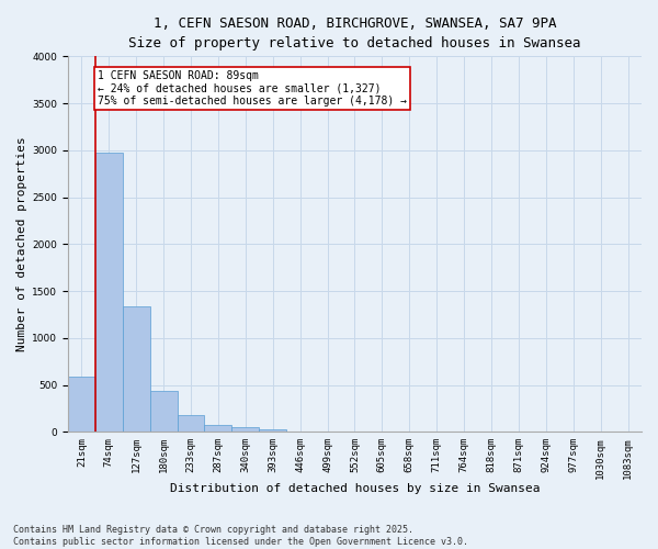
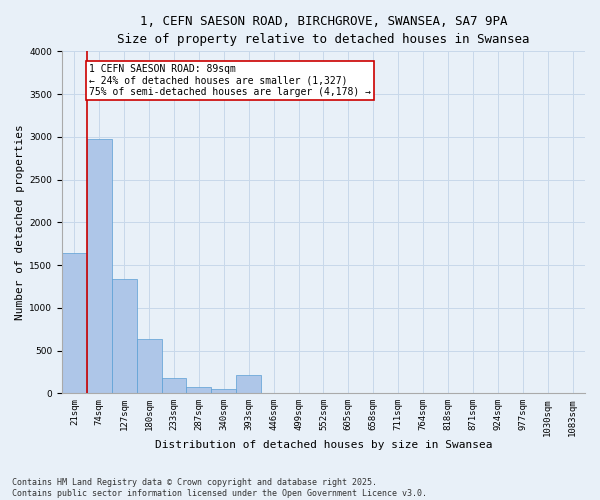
21sqm: 590 -> 1640
180sqm: 440 -> 640
393sqm: 30 -> 220
